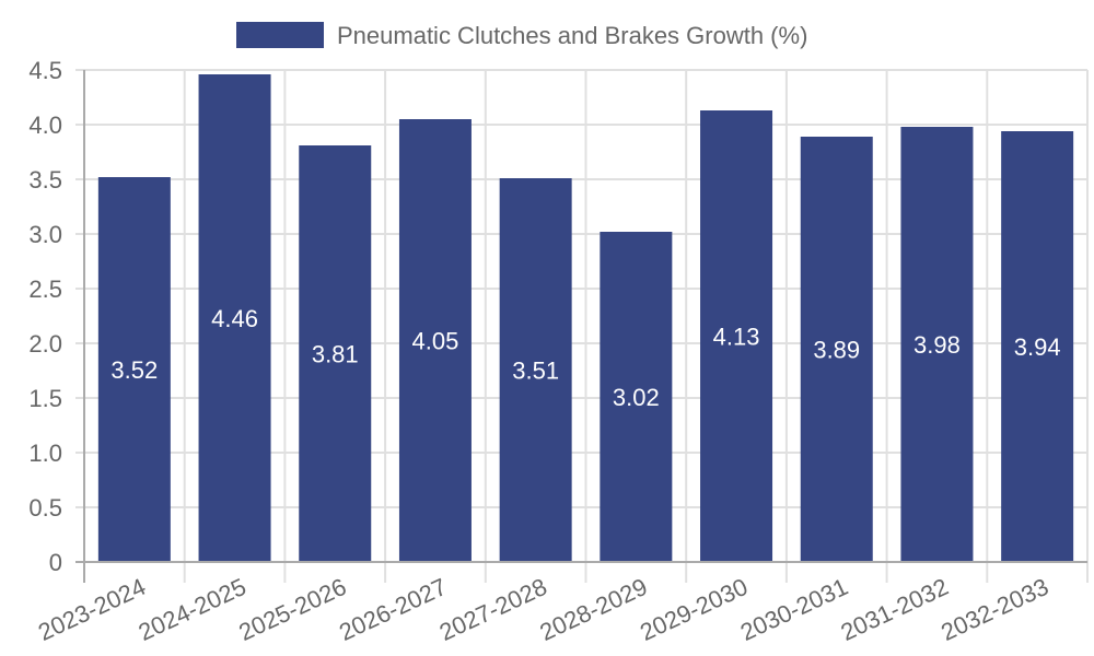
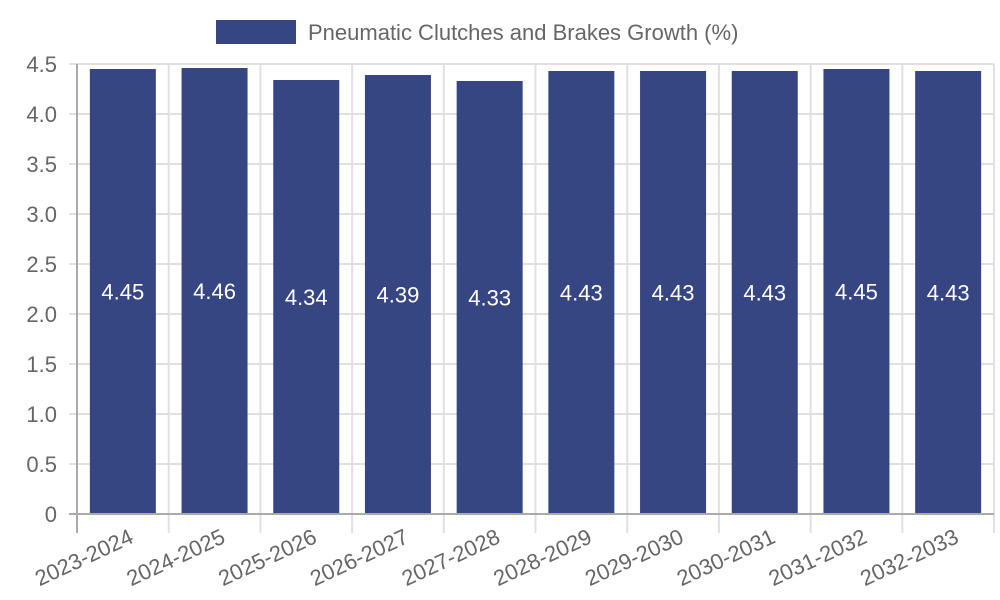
2023-2024: 3.52 -> 4.45
2025-2026: 3.81 -> 4.34
2026-2027: 4.05 -> 4.39
2027-2028: 3.51 -> 4.33
2028-2029: 3.02 -> 4.43
2029-2030: 4.13 -> 4.43
2030-2031: 3.89 -> 4.43
2031-2032: 3.98 -> 4.45
2032-2033: 3.94 -> 4.43
